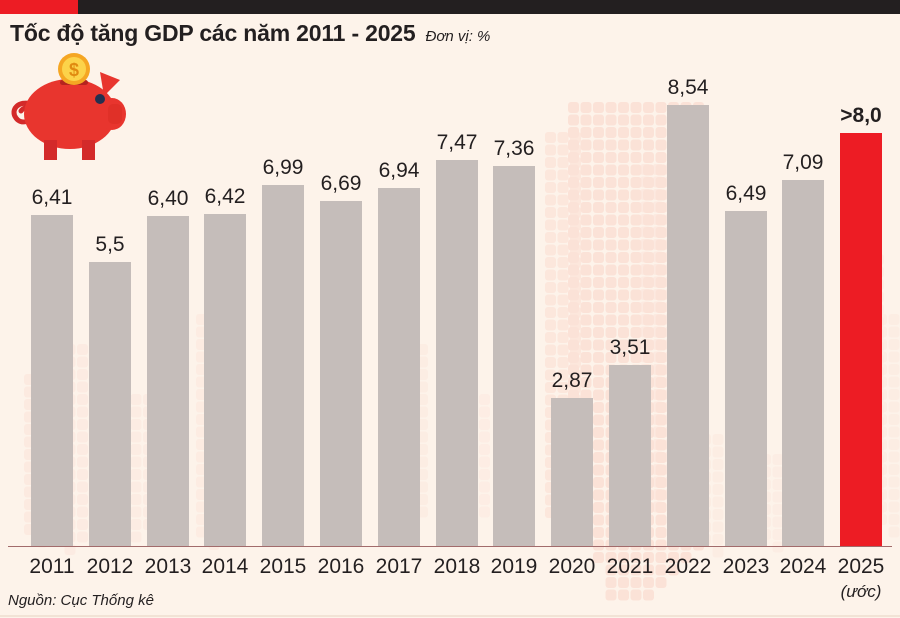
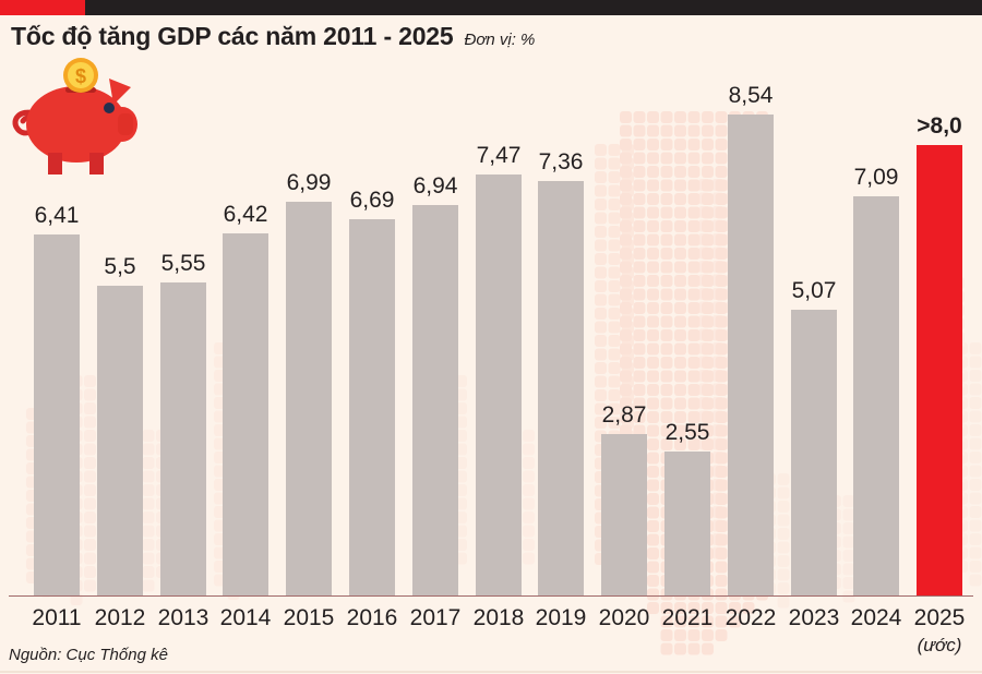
2013: 6,40 -> 5,55
2021: 3,51 -> 2,55
2023: 6,49 -> 5,07
